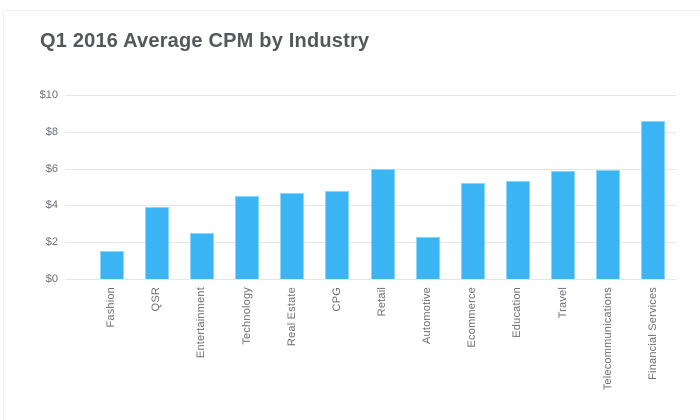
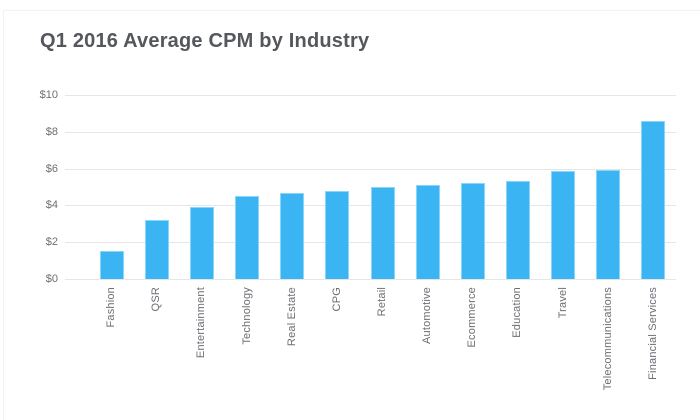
QSR: $3.9 -> $3.2
Entertainment: $2.5 -> $3.9
Retail: $6.0 -> $5.0
Automotive: $2.3 -> $5.1
